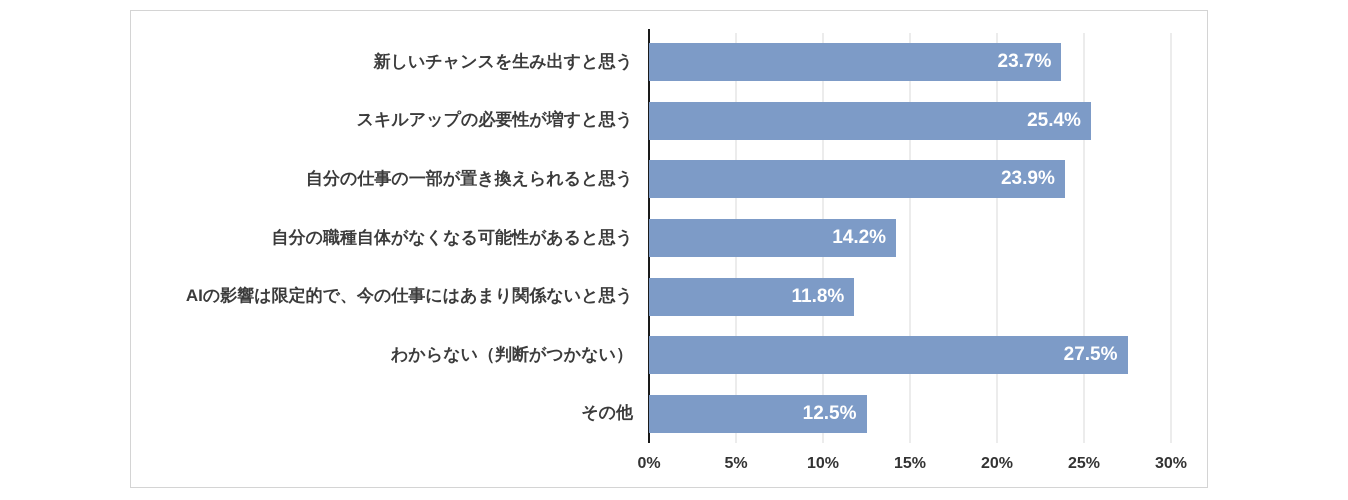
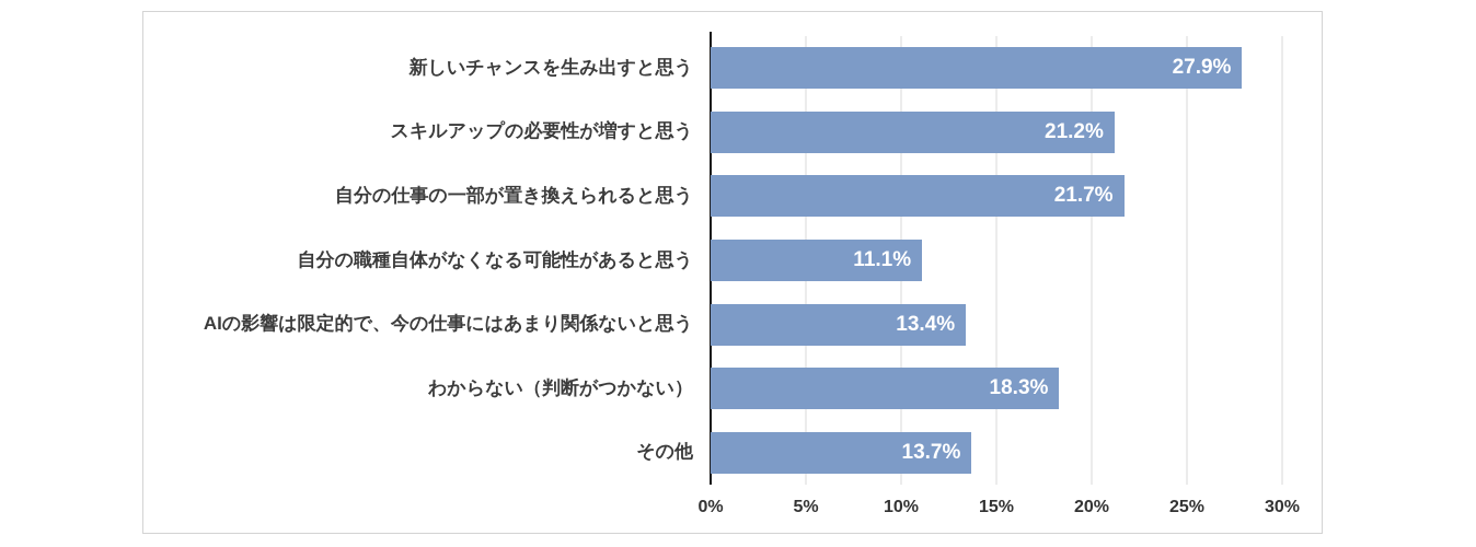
新しいチャンスを生み出すと思う: 23.7% -> 27.9%
スキルアップの必要性が増すと思う: 25.4% -> 21.2%
自分の仕事の一部が置き換えられると思う: 23.9% -> 21.7%
自分の職種自体がなくなる可能性があると思う: 14.2% -> 11.1%
AIの影響は限定的で、今の仕事にはあまり関係ないと思う: 11.8% -> 13.4%
わからない（判断がつかない）: 27.5% -> 18.3%
その他: 12.5% -> 13.7%
